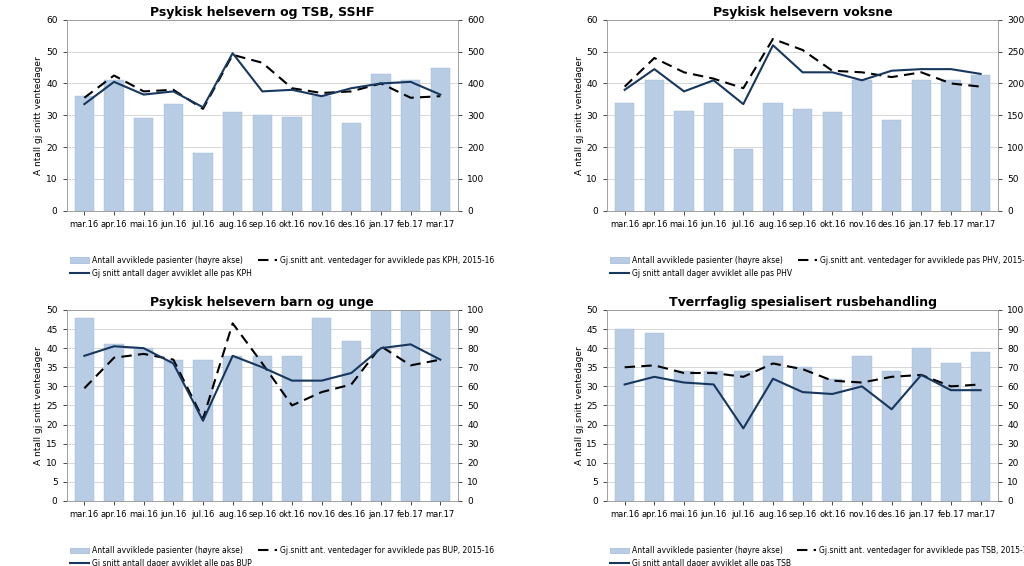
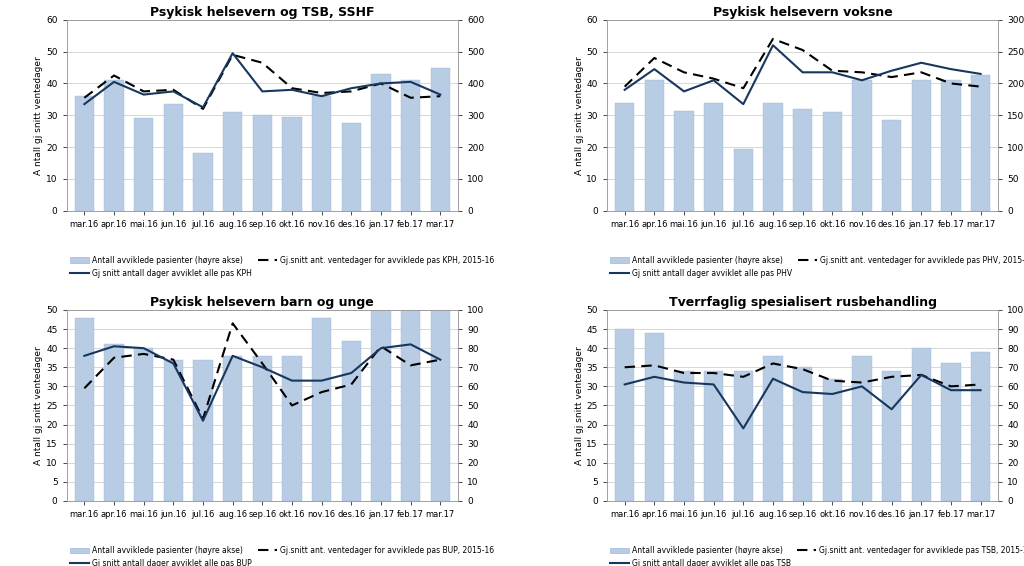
Psykisk helsevern voksne/Gj snitt antall dager avviklet alle pas PHV/jan.17: 44.5 -> 46.5
